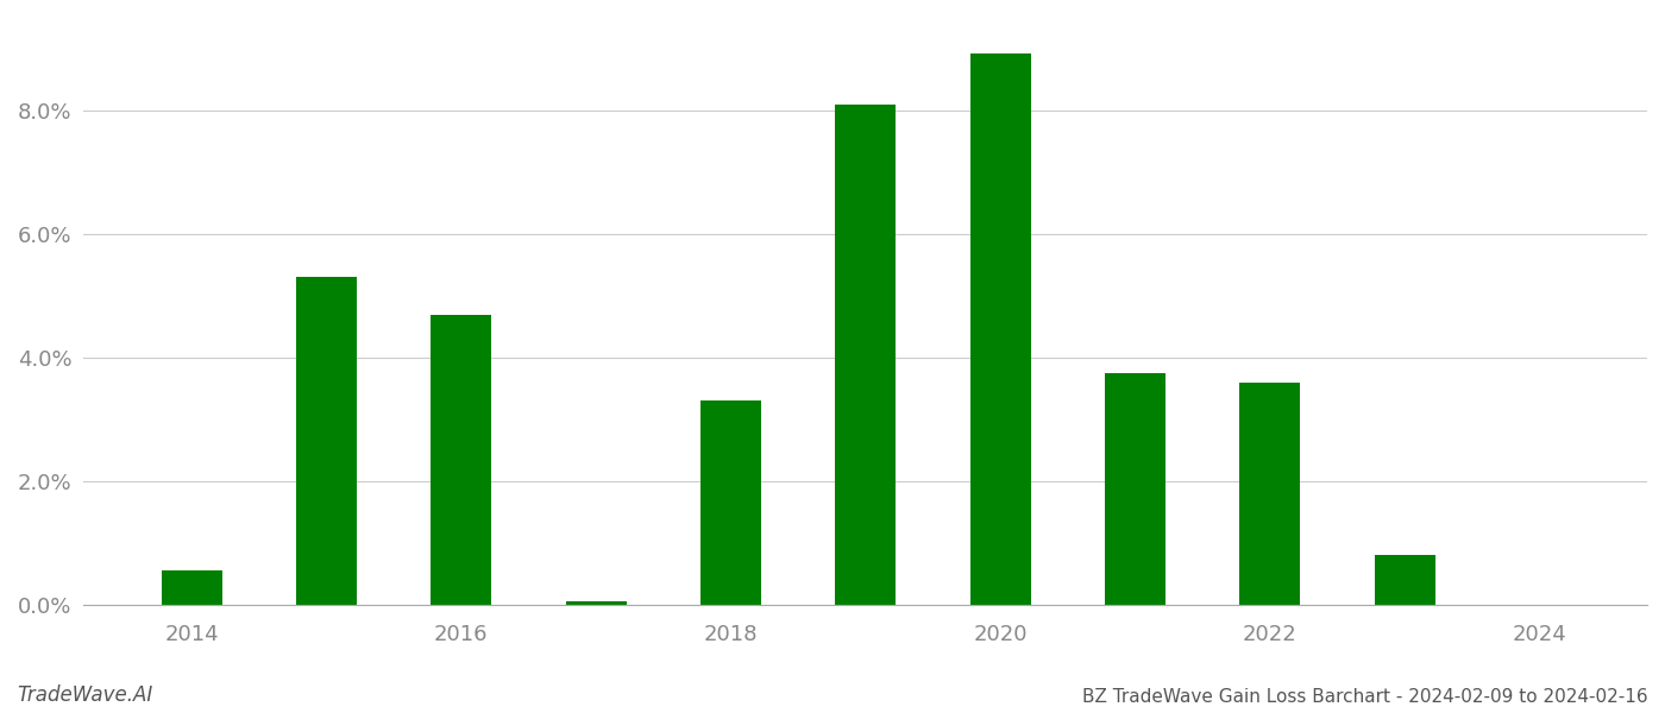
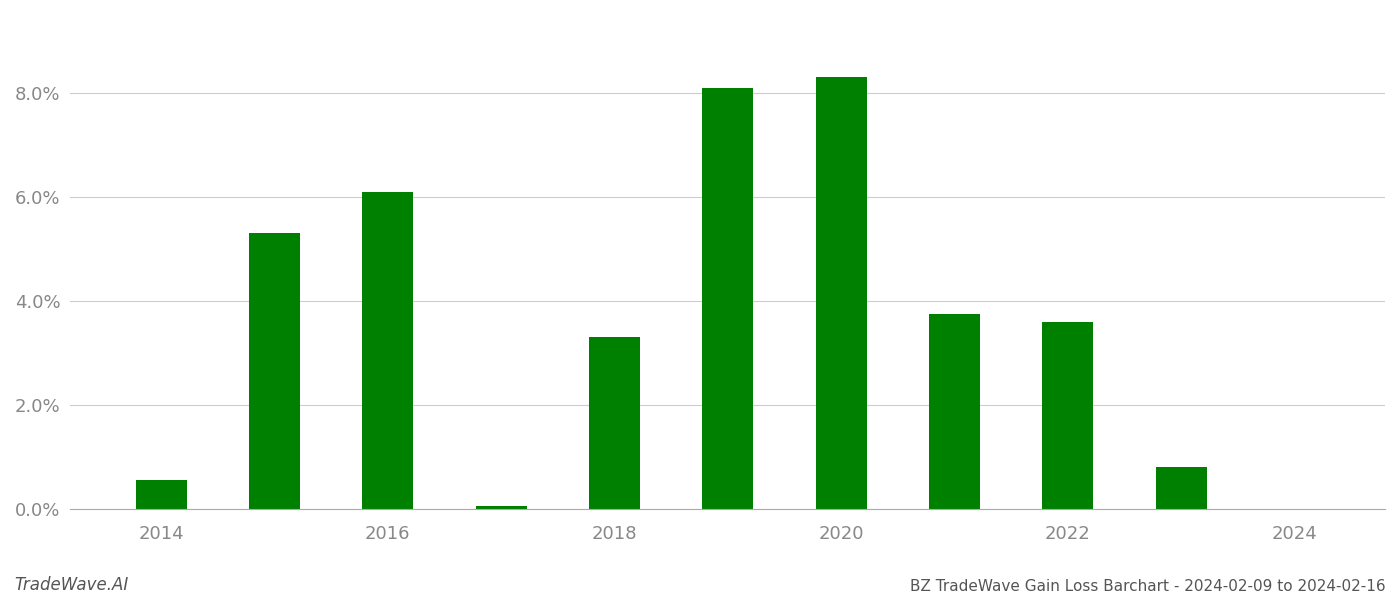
2016: 4.70% -> 6.10%
2020: 8.92% -> 8.30%
